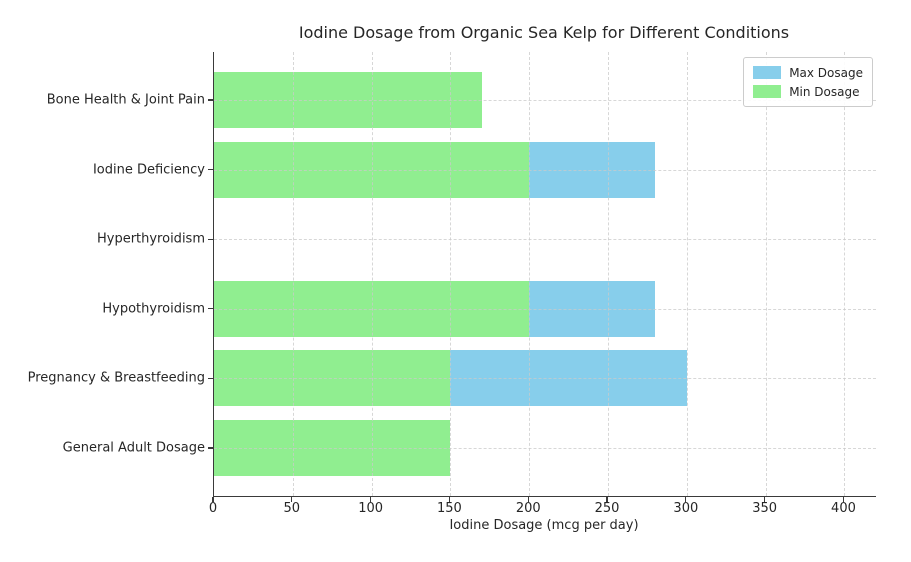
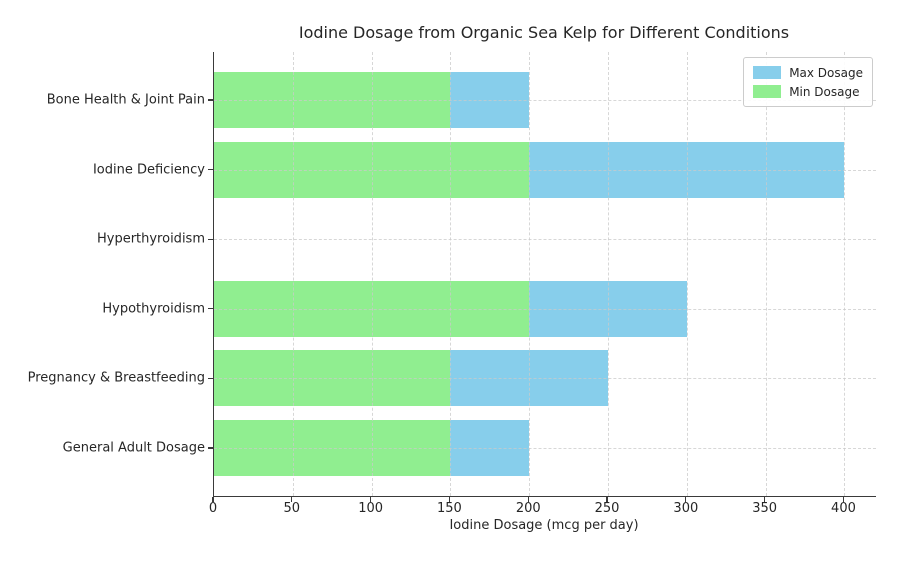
Max Dosage/Bone Health & Joint Pain: 60 -> 200
Min Dosage/Bone Health & Joint Pain: 170 -> 150
Max Dosage/Iodine Deficiency: 280 -> 400
Max Dosage/Hypothyroidism: 280 -> 300
Max Dosage/Pregnancy & Breastfeeding: 300 -> 250
Max Dosage/General Adult Dosage: 100 -> 200
